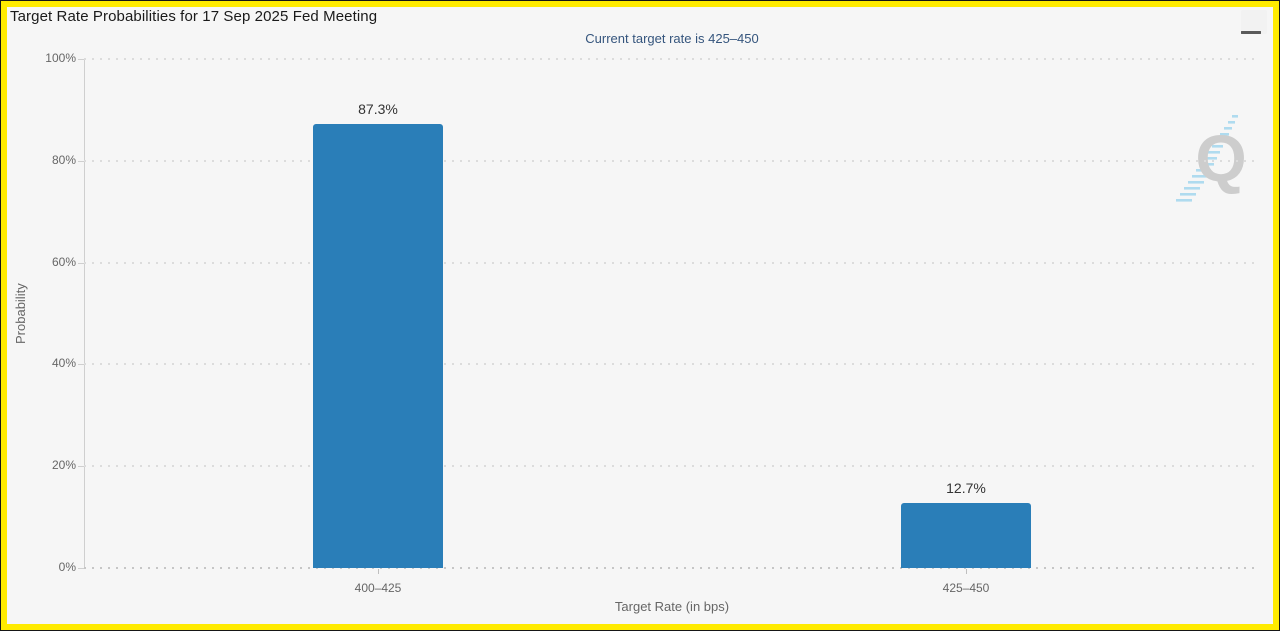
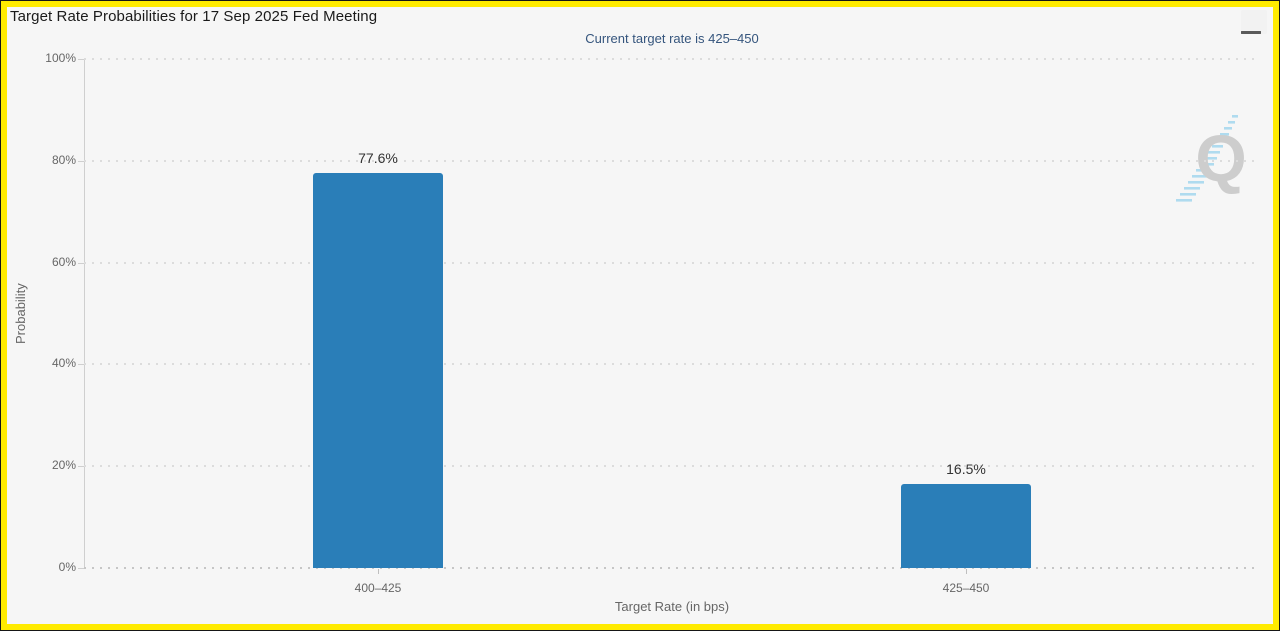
400–425: 87.3% -> 77.6%
425–450: 12.7% -> 16.5%
